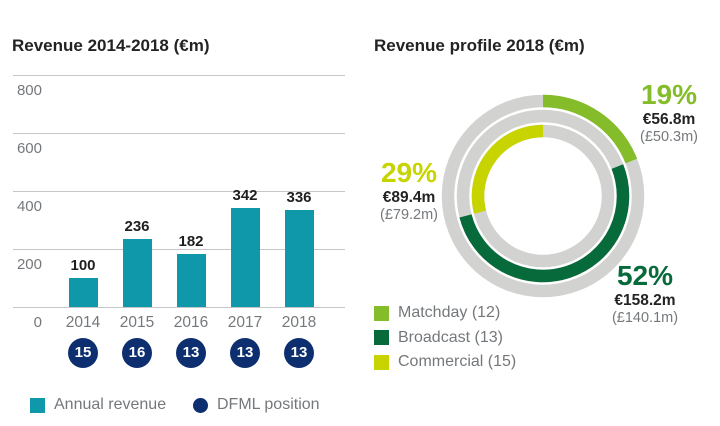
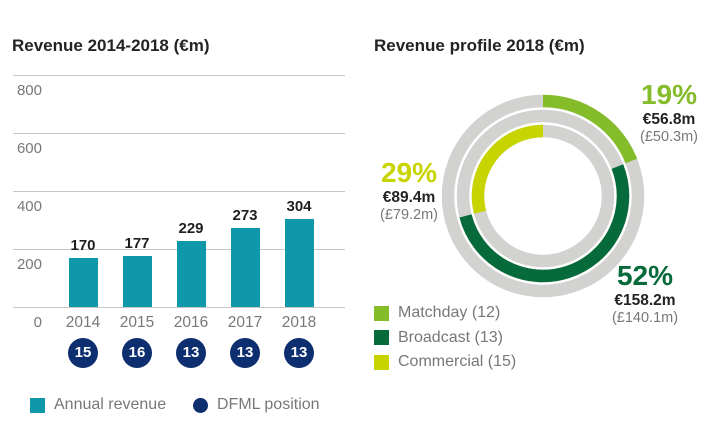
Revenue 2014-2018 (€m)/Annual revenue/2014: 100 -> 170
Revenue 2014-2018 (€m)/Annual revenue/2015: 236 -> 177
Revenue 2014-2018 (€m)/Annual revenue/2016: 182 -> 229
Revenue 2014-2018 (€m)/Annual revenue/2017: 342 -> 273
Revenue 2014-2018 (€m)/Annual revenue/2018: 336 -> 304
